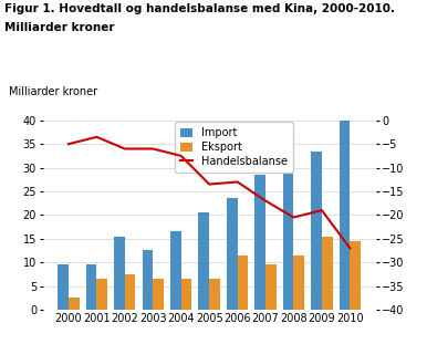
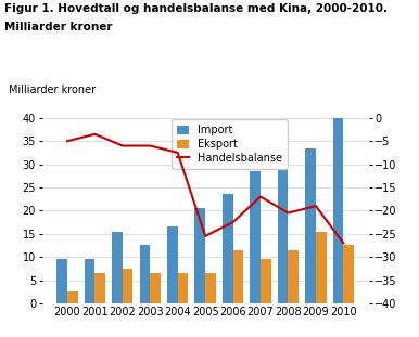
Handelsbalanse/2005: -13.5 -> -25.5
Handelsbalanse/2006: -13.0 -> -22.5
Eksport/2010: 14.5 -> 12.5
